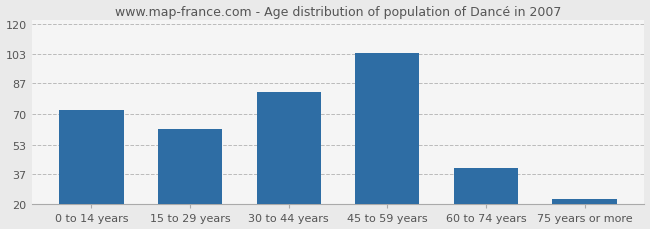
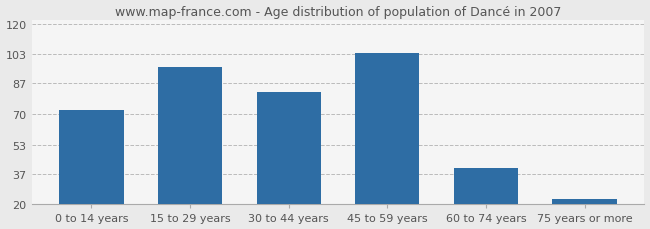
15 to 29 years: 62 -> 96
